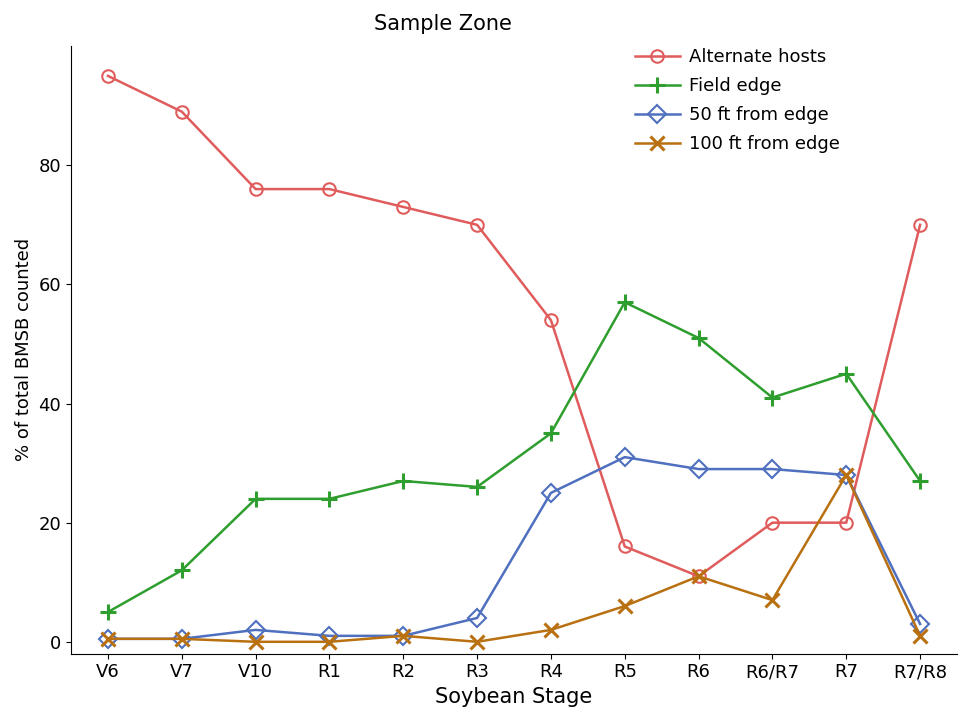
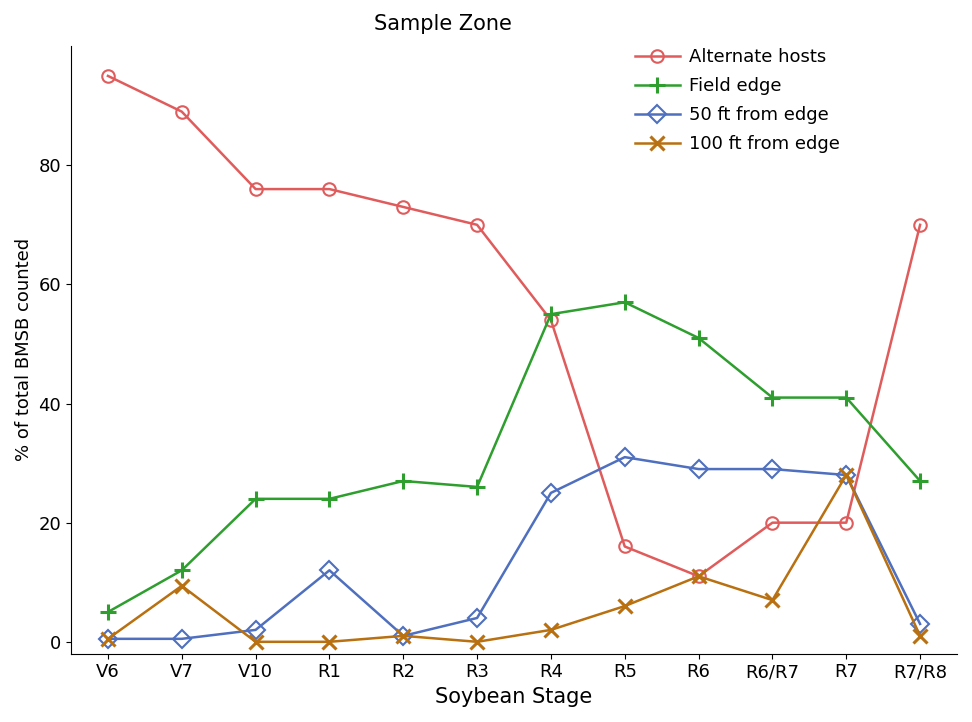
100 ft from edge/V7: 0.5 -> 9.4
50 ft from edge/R1: 1.0 -> 12.0
Field edge/R4: 35 -> 55
Field edge/R7: 45 -> 41
